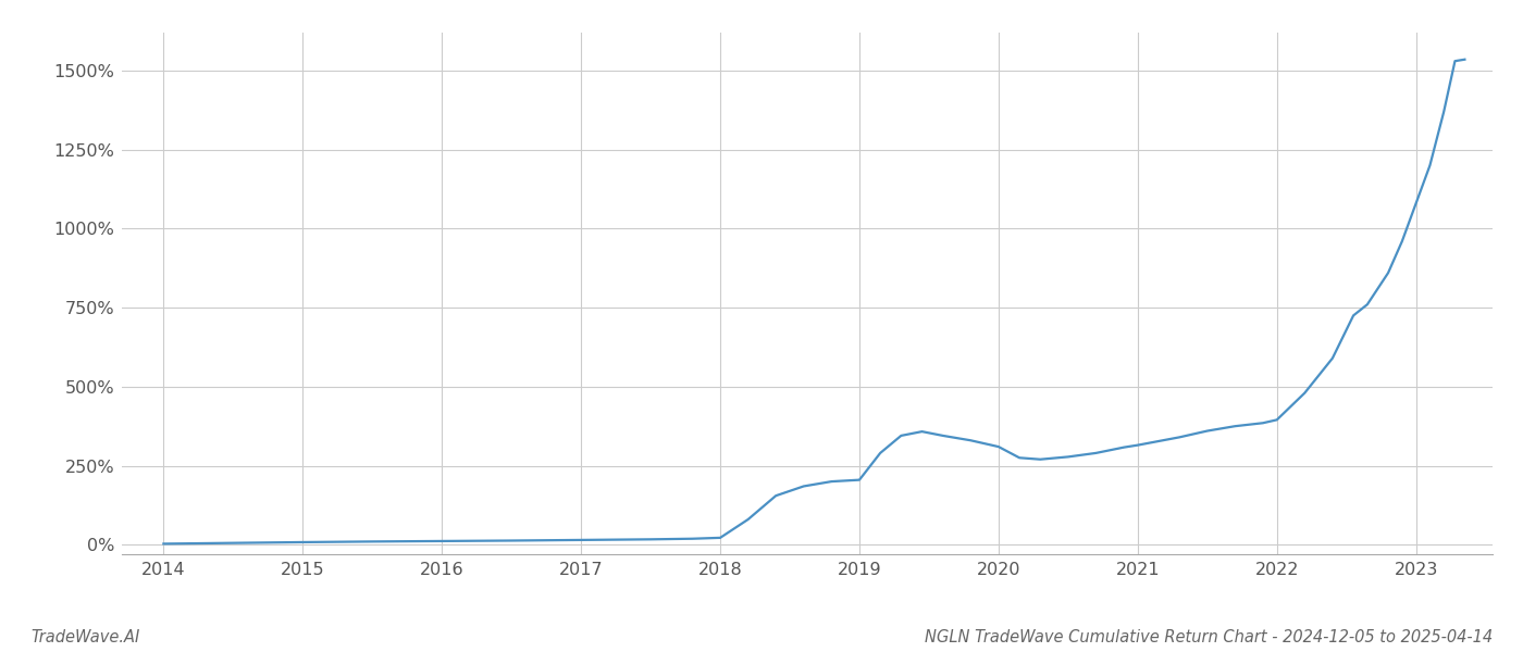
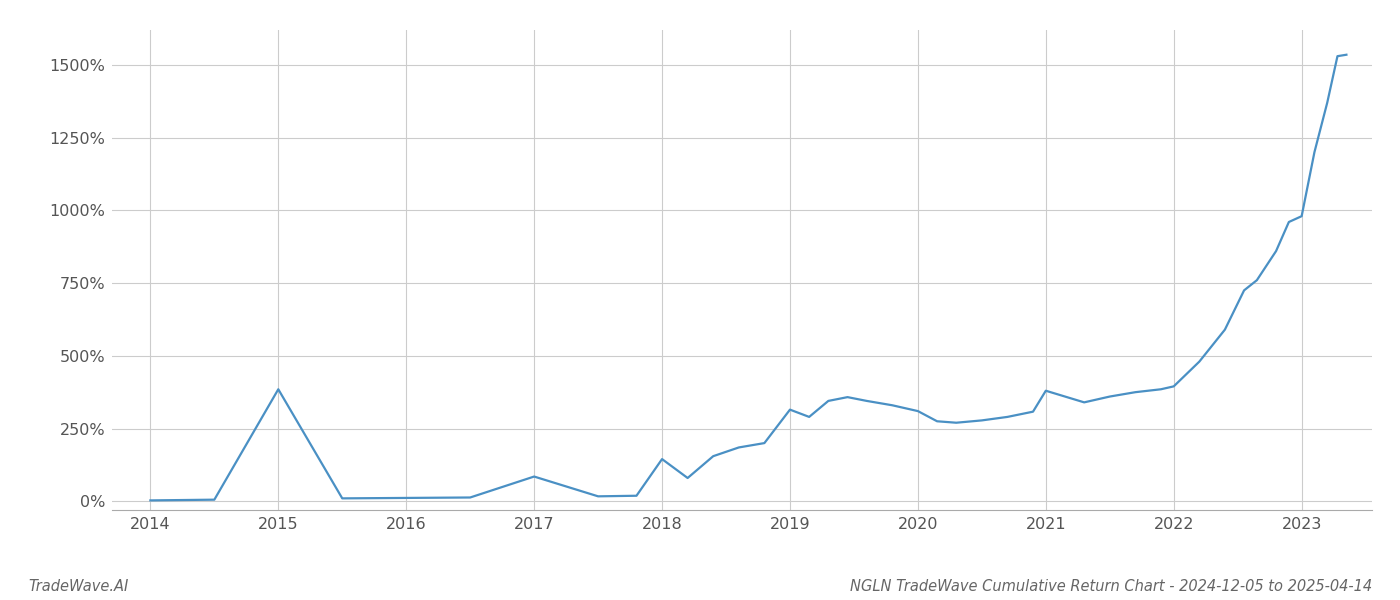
2015: 8% -> 385%
2017: 15% -> 85%
2018: 22% -> 145%
2019: 205% -> 315%
2021: 315% -> 380%
2023: 1080% -> 980%
